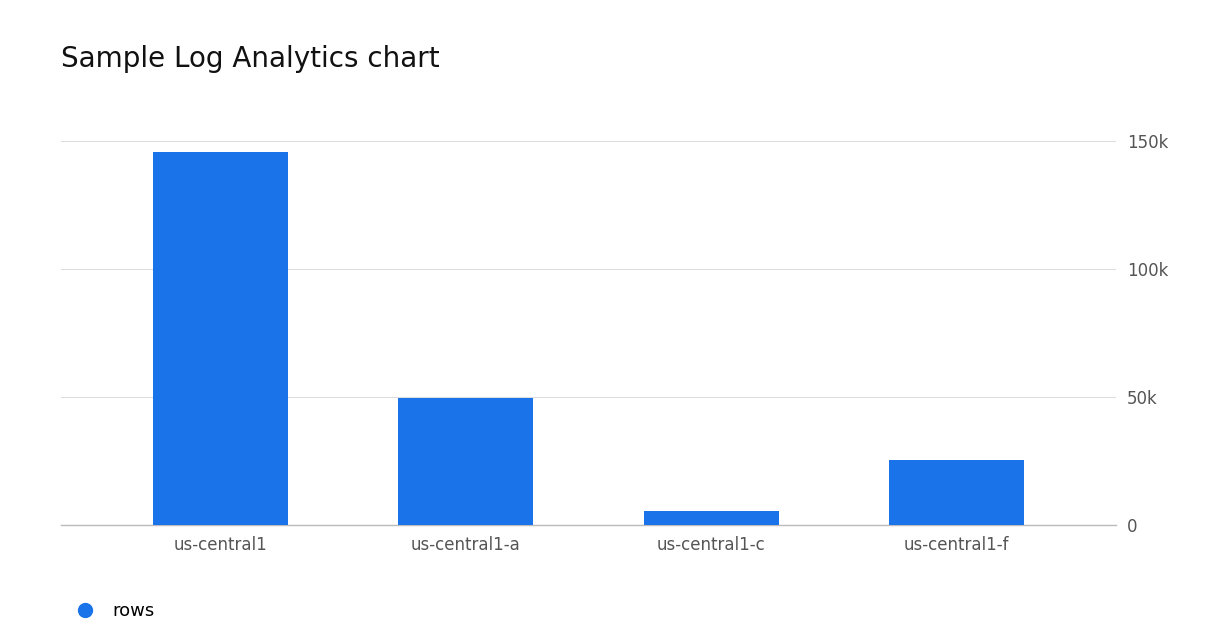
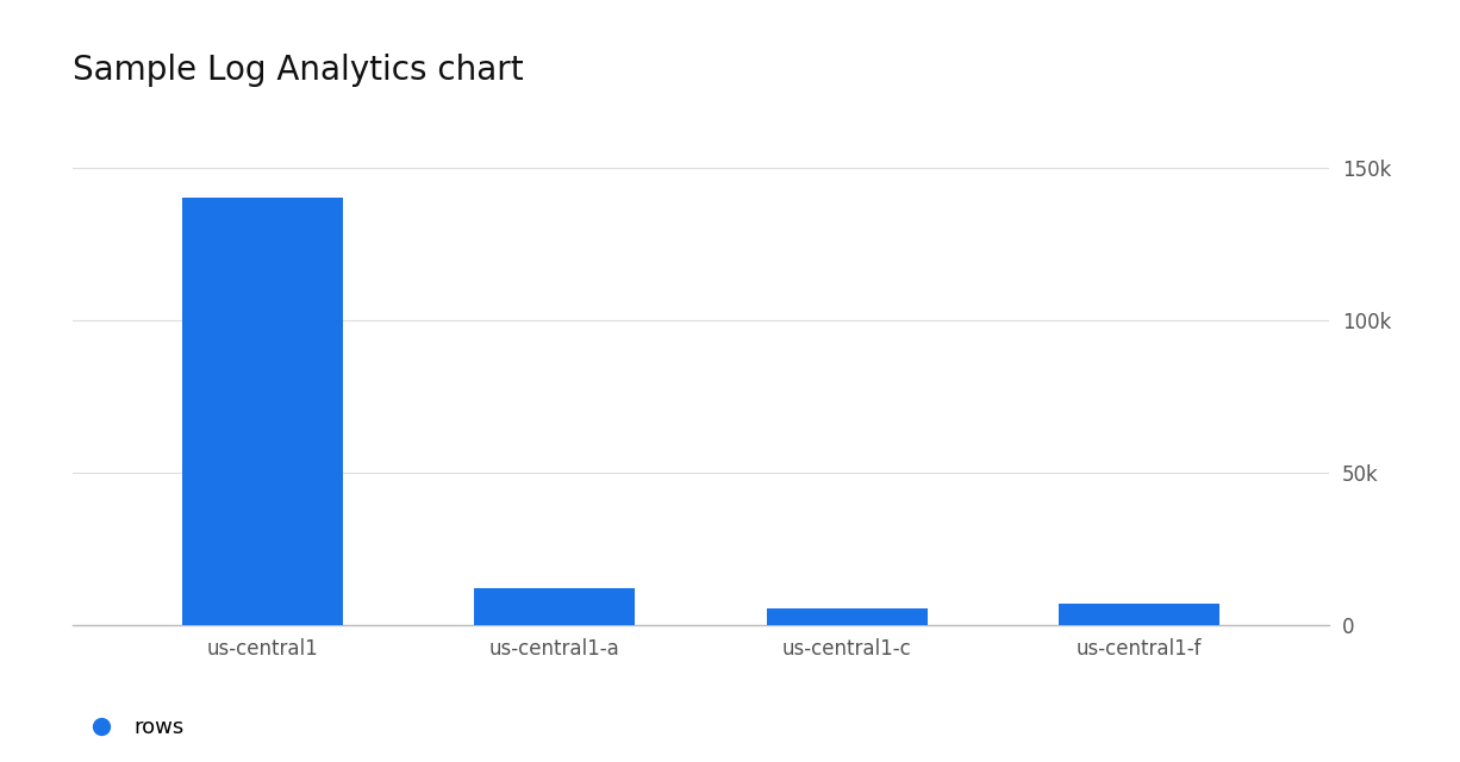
us-central1: 145.5k -> 140.0k
us-central1-a: 49.5k -> 12.0k
us-central1-f: 25.5k -> 7.0k
